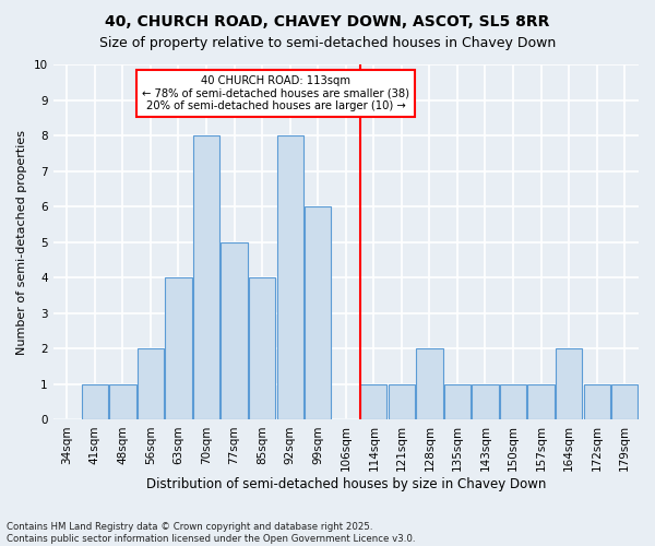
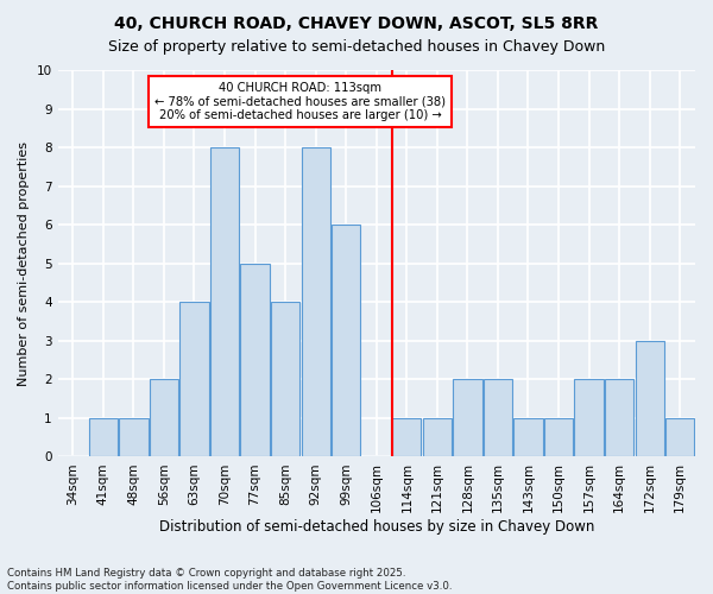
135sqm: 1 -> 2
157sqm: 1 -> 2
172sqm: 1 -> 3
